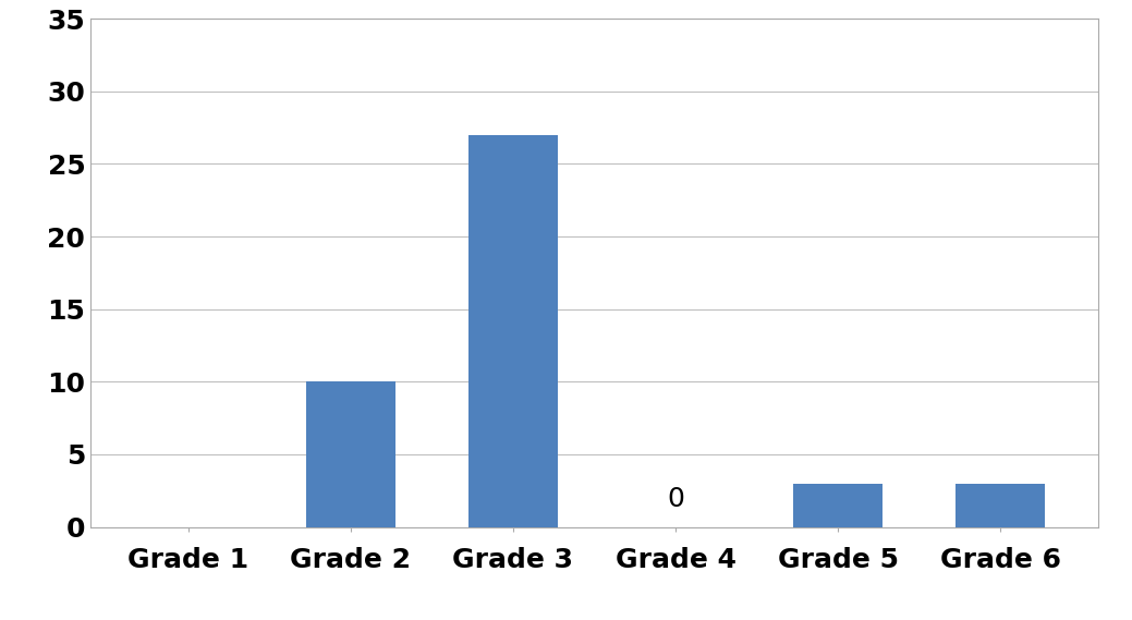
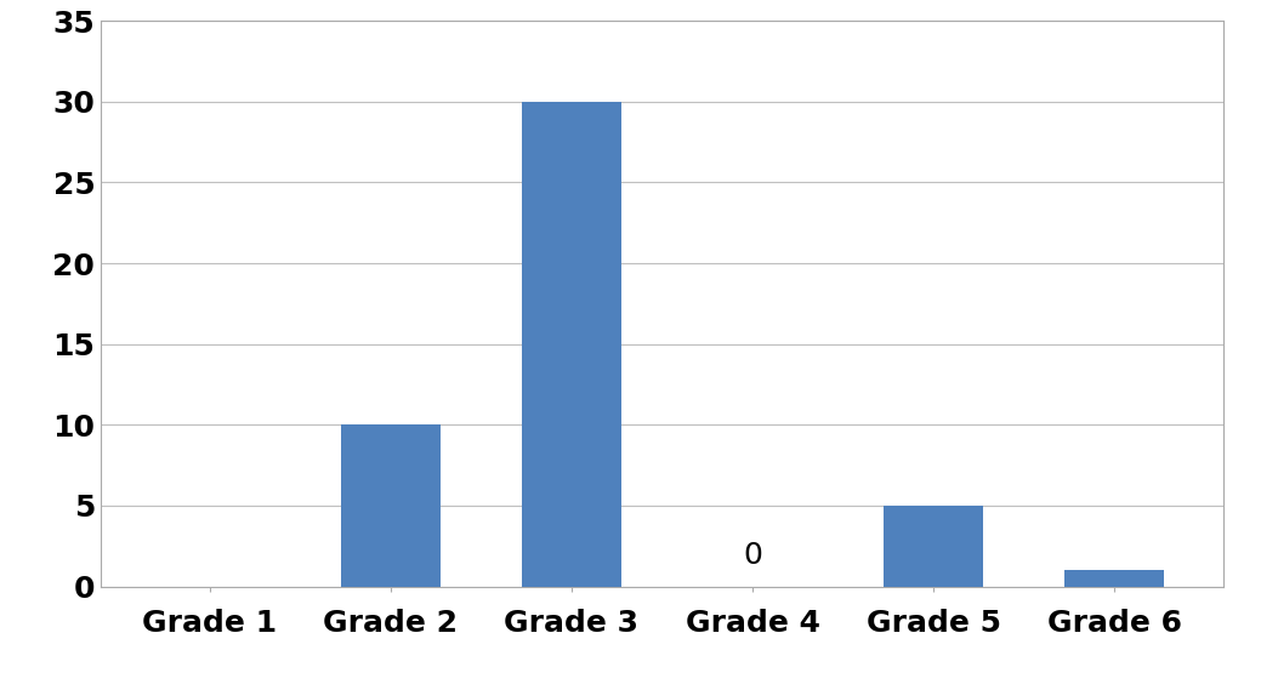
Grade 3: 27 -> 30
Grade 5: 3 -> 5
Grade 6: 3 -> 1
